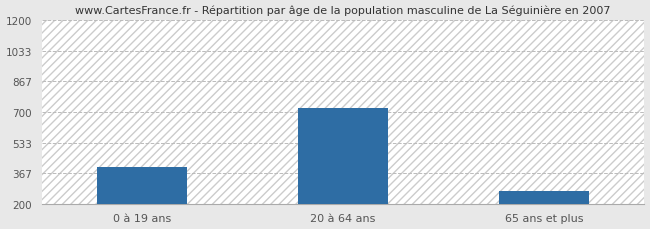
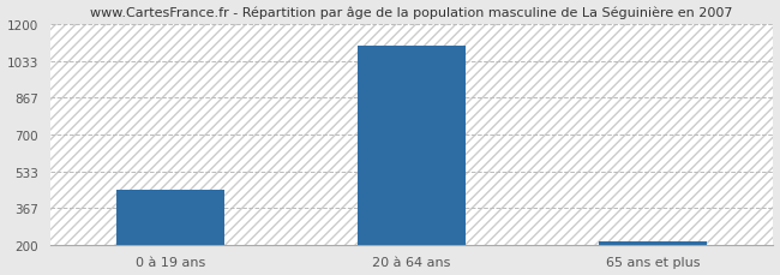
0 à 19 ans: 400 -> 450
20 à 64 ans: 720 -> 1100
65 ans et plus: 270 -> 220
